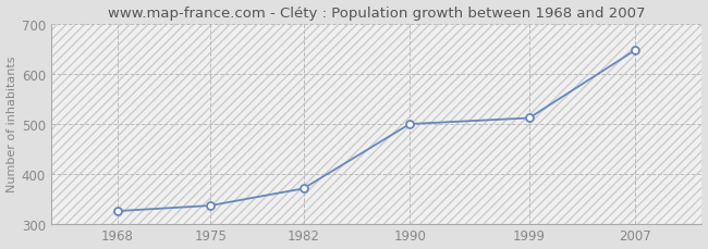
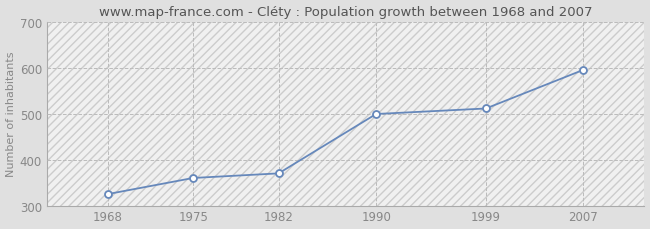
1975: 336 -> 360
2007: 647 -> 595
